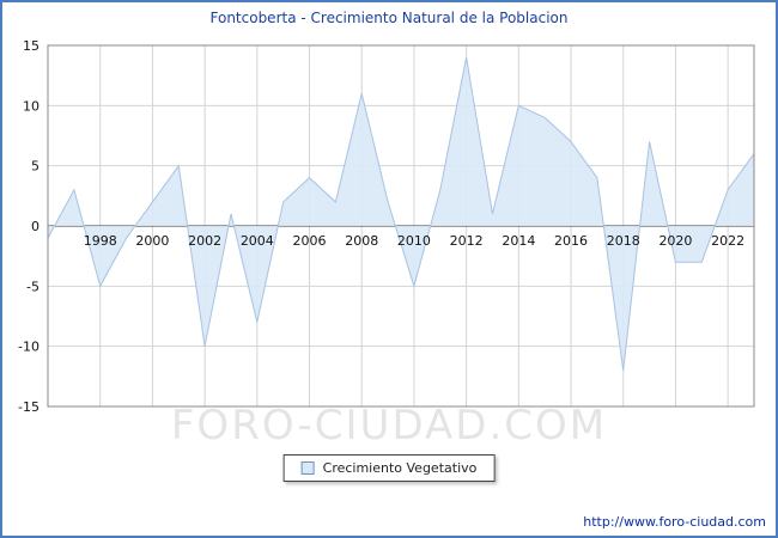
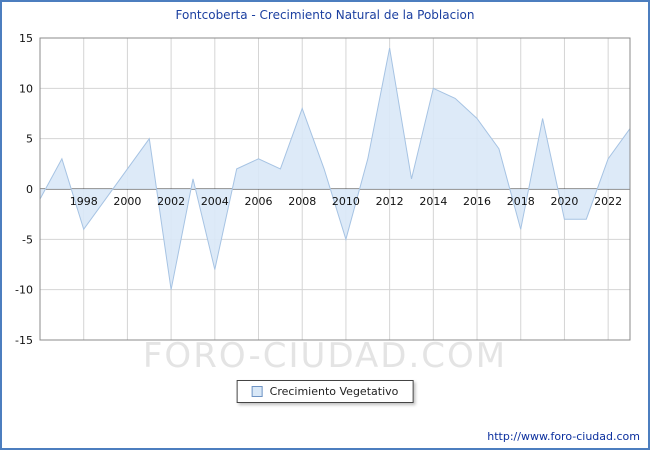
1998: -5 -> -4
2006: 4 -> 3
2008: 11 -> 8
2018: -12 -> -4
